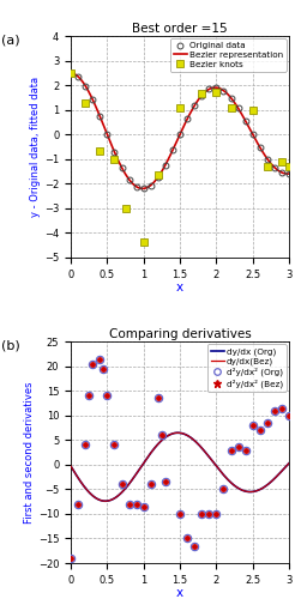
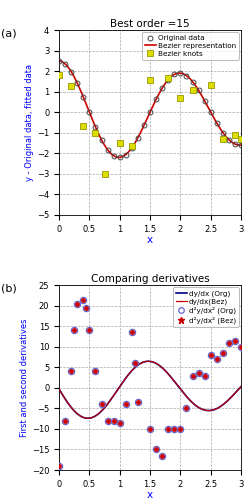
Best order =15/Bezier knots/0: 2.50 -> 1.80
Best order =15/Bezier knots/1: -4.35 -> -1.50
Best order =15/Bezier knots/1.5: 1.10 -> 1.55
Best order =15/Bezier knots/2: 1.70 -> 0.70
Best order =15/Bezier knots/2.5: 1.00 -> 1.30
